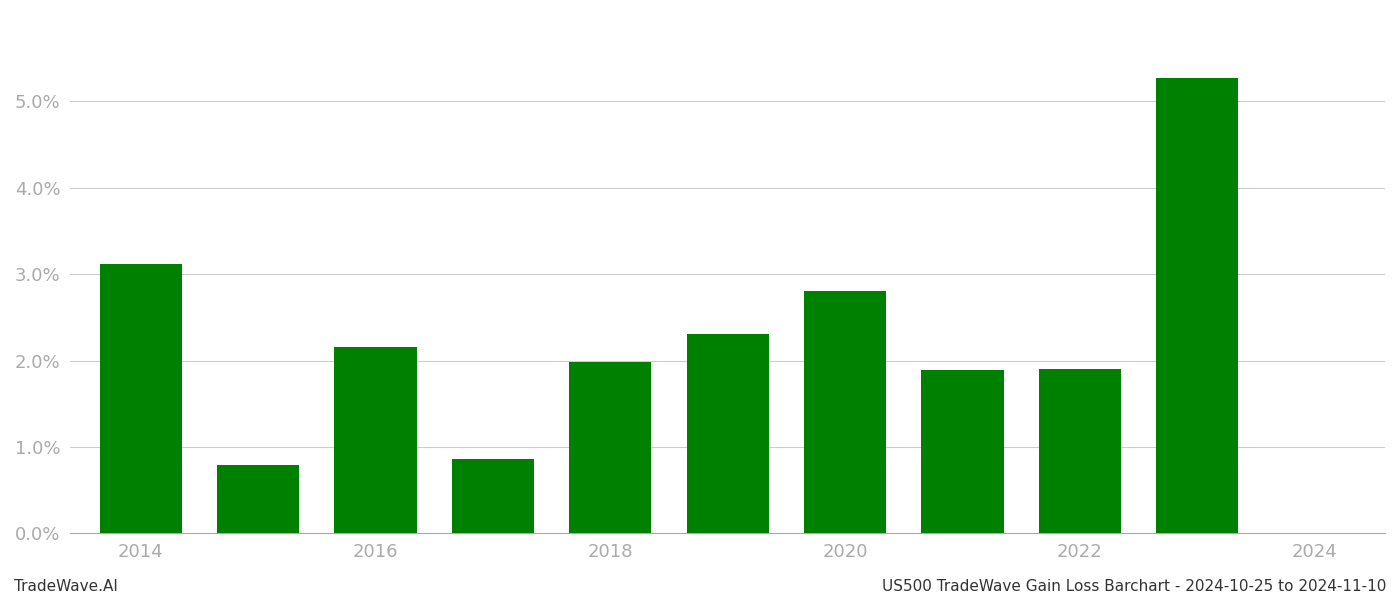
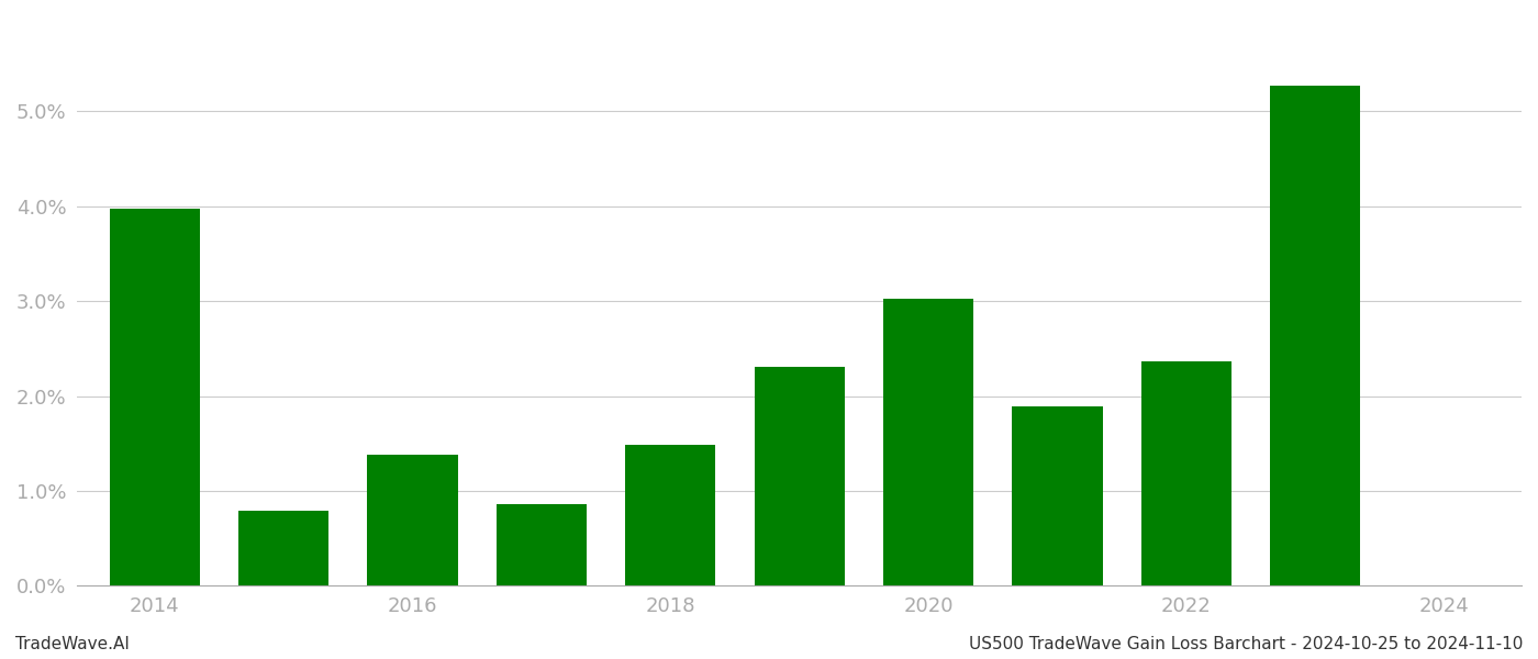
2014: 3.12% -> 3.97%
2016: 2.16% -> 1.38%
2018: 1.98% -> 1.49%
2020: 2.80% -> 3.02%
2022: 1.90% -> 2.36%
